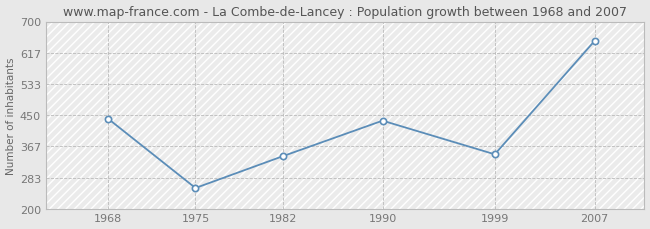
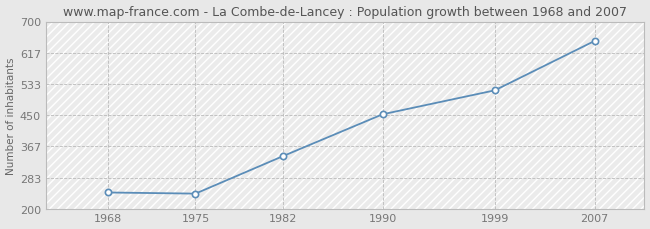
1968: 440 -> 243
1975: 255 -> 240
1990: 435 -> 452
1999: 345 -> 516
